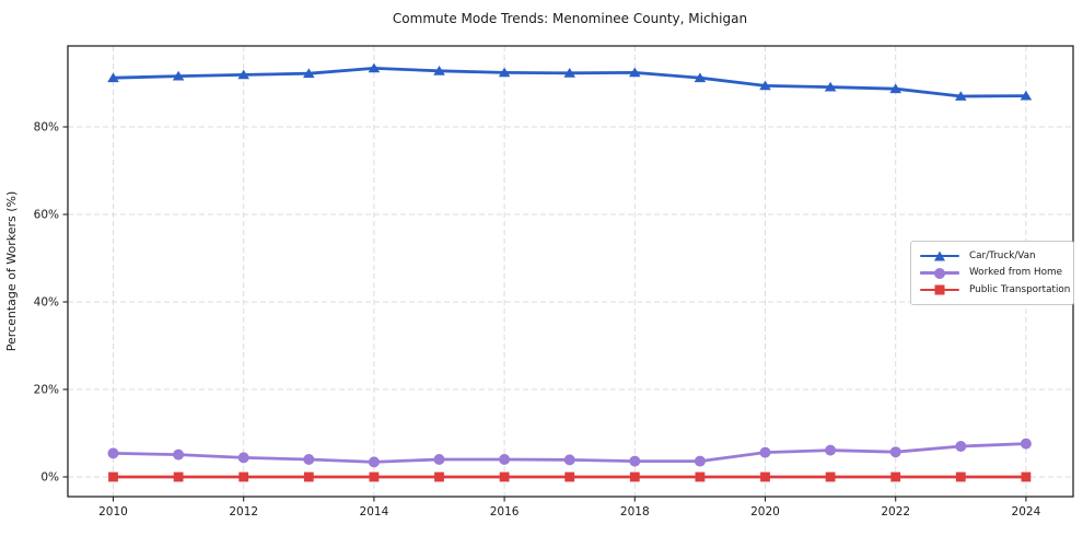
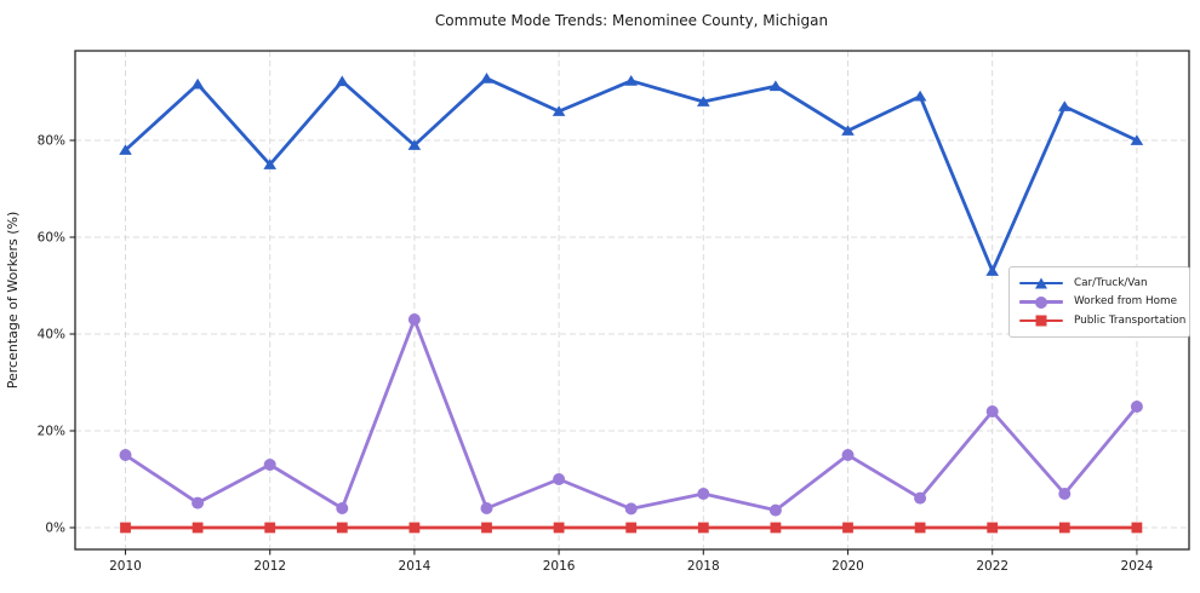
Car/Truck/Van/2010: 91% -> 78%
Worked from Home/2010: 5% -> 15%
Car/Truck/Van/2012: 92% -> 75%
Worked from Home/2012: 4% -> 13%
Car/Truck/Van/2014: 93% -> 79%
Worked from Home/2014: 3% -> 43%
Car/Truck/Van/2016: 92% -> 86%
Worked from Home/2016: 4% -> 10%
Car/Truck/Van/2018: 92% -> 88%
Worked from Home/2018: 4% -> 7%
Car/Truck/Van/2020: 89% -> 82%
Worked from Home/2020: 6% -> 15%
Car/Truck/Van/2022: 89% -> 53%
Worked from Home/2022: 6% -> 24%
Car/Truck/Van/2024: 87% -> 80%
Worked from Home/2024: 8% -> 25%
